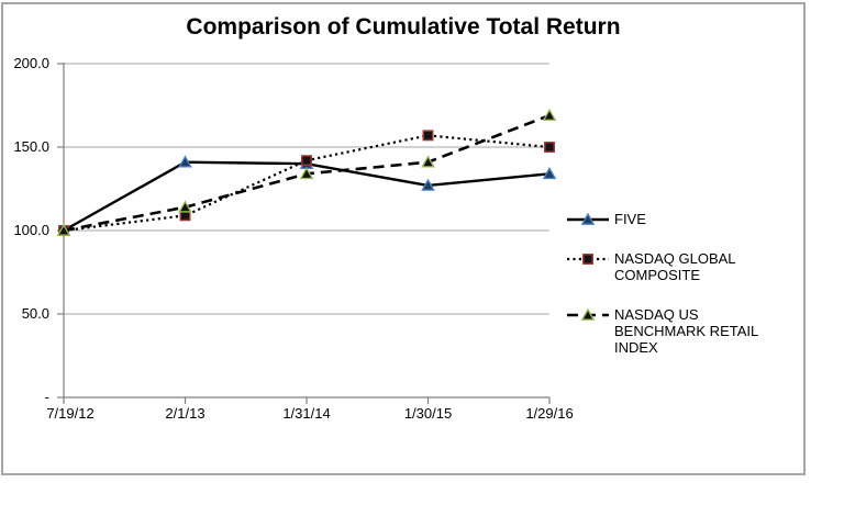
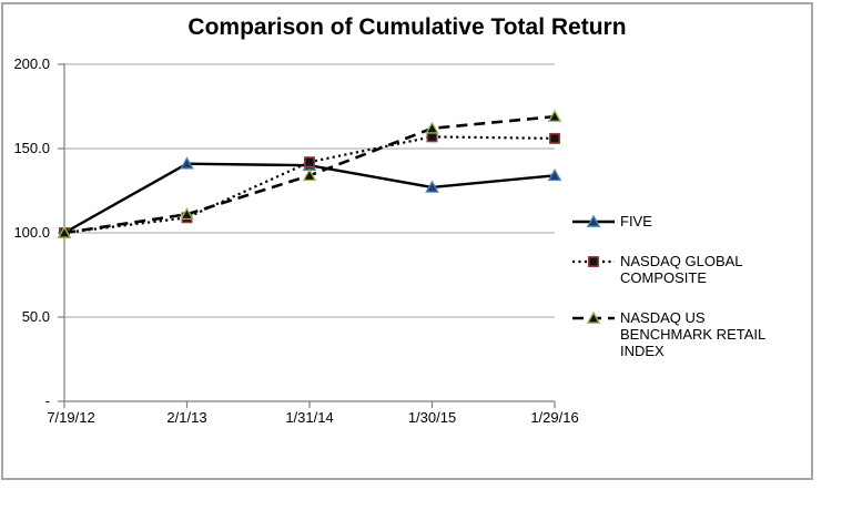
NASDAQ US BENCHMARK RETAIL INDEX/2/1/13: 114 -> 111
NASDAQ US BENCHMARK RETAIL INDEX/1/30/15: 141 -> 162
NASDAQ GLOBAL COMPOSITE/1/29/16: 150 -> 156
